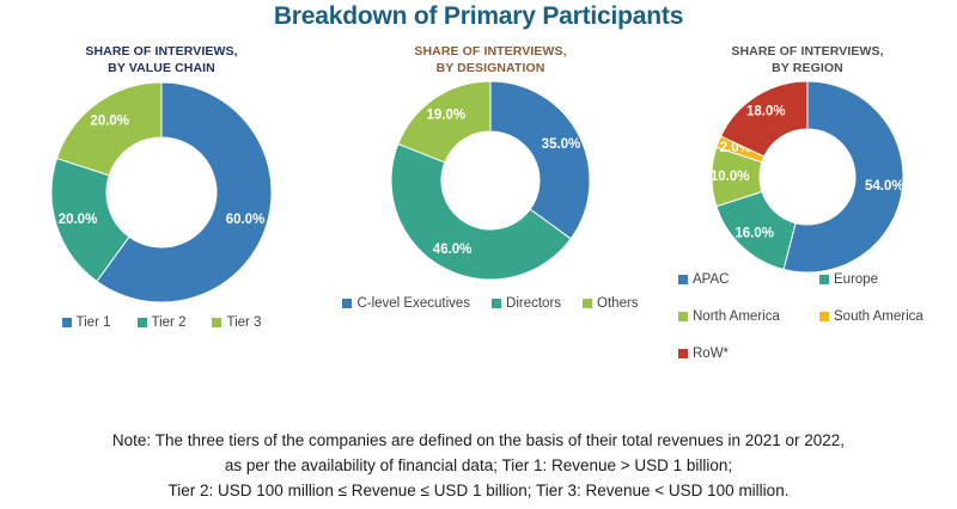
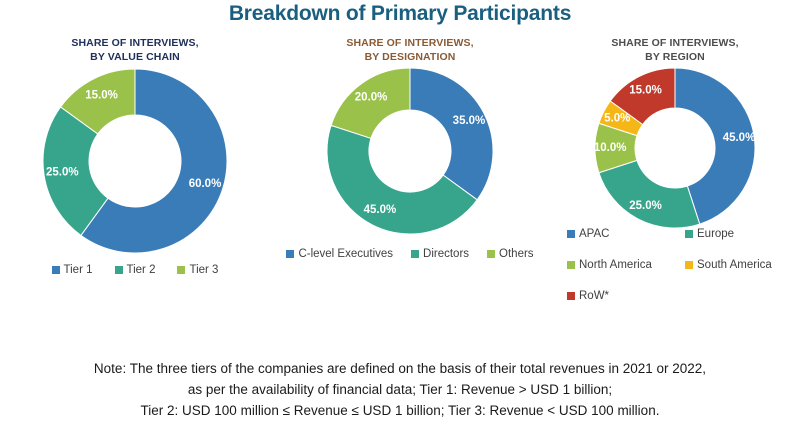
SHARE OF INTERVIEWS, BY VALUE CHAIN/Tier 2: 20.0% -> 25.0%
SHARE OF INTERVIEWS, BY VALUE CHAIN/Tier 3: 20.0% -> 15.0%
SHARE OF INTERVIEWS, BY DESIGNATION/Directors: 46.0% -> 45.0%
SHARE OF INTERVIEWS, BY DESIGNATION/Others: 19.0% -> 20.0%
SHARE OF INTERVIEWS, BY REGION/APAC: 54.0% -> 45.0%
SHARE OF INTERVIEWS, BY REGION/Europe: 16.0% -> 25.0%
SHARE OF INTERVIEWS, BY REGION/South America: 2.0% -> 5.0%
SHARE OF INTERVIEWS, BY REGION/RoW*: 18.0% -> 15.0%
